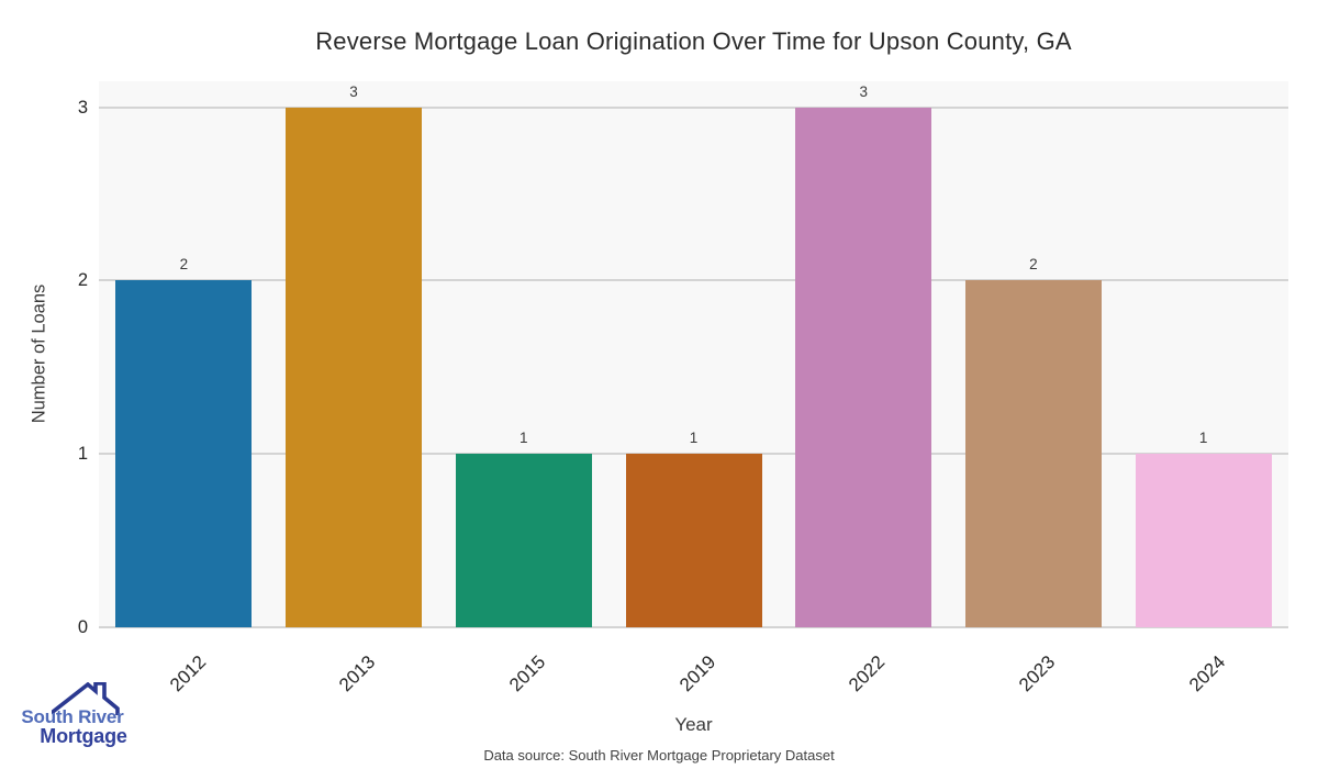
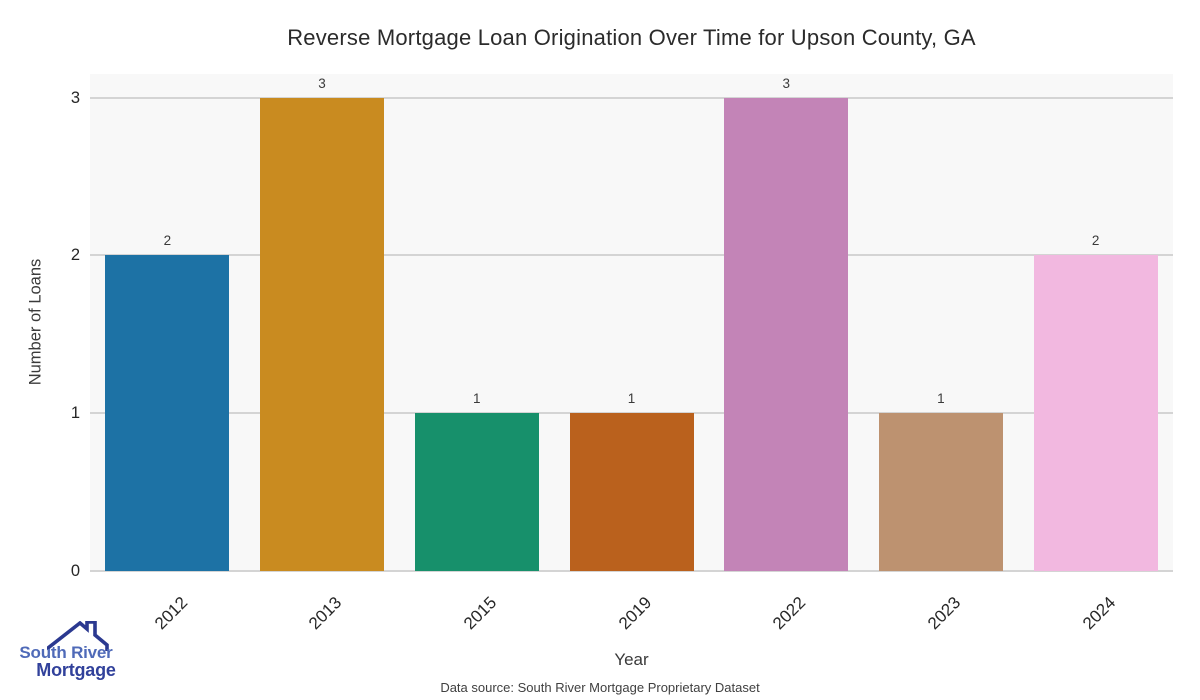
2023: 2 -> 1
2024: 1 -> 2
